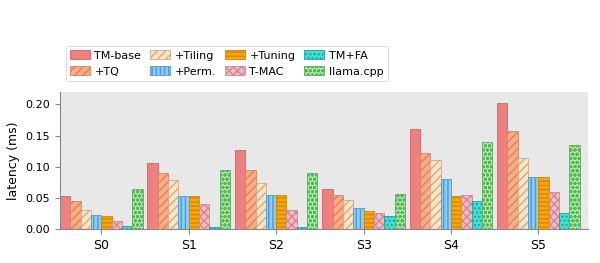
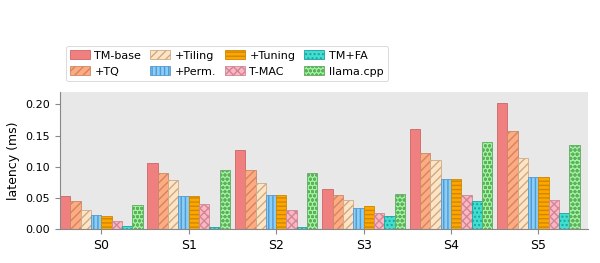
llama.cpp/S0: 0.064 -> 0.038
+Tuning/S3: 0.028 -> 0.037
+Tuning/S4: 0.052 -> 0.080
T-MAC/S5: 0.060 -> 0.047
